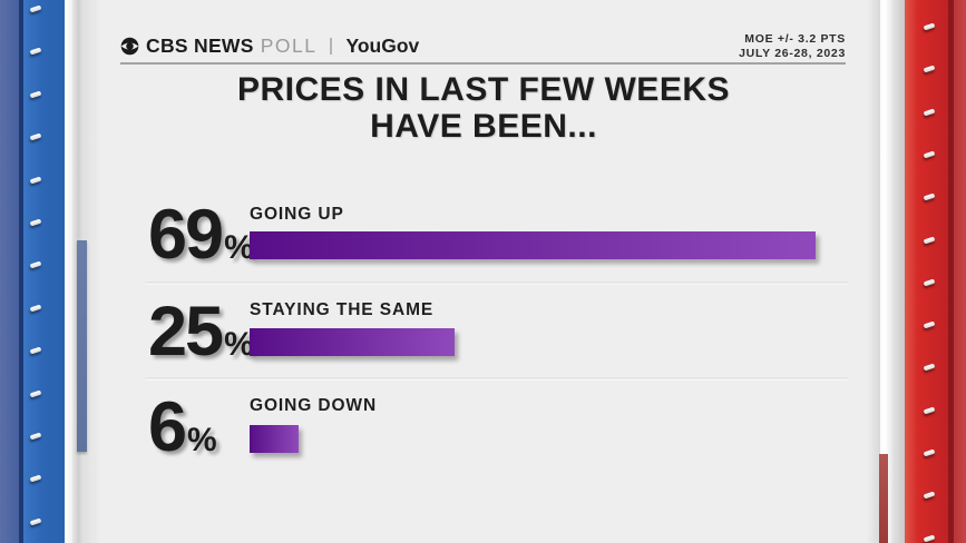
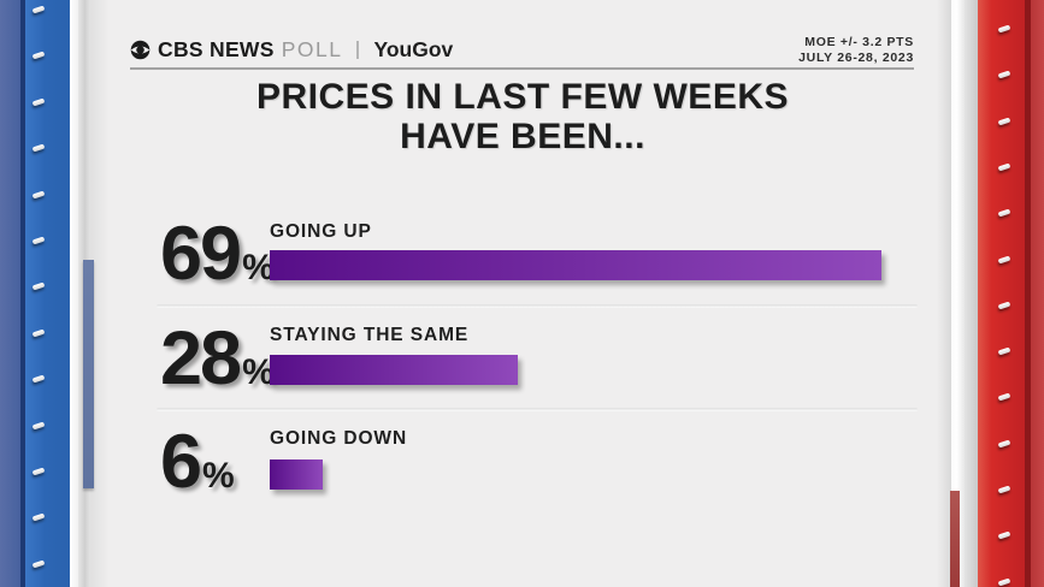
STAYING THE SAME: 25 -> 28
